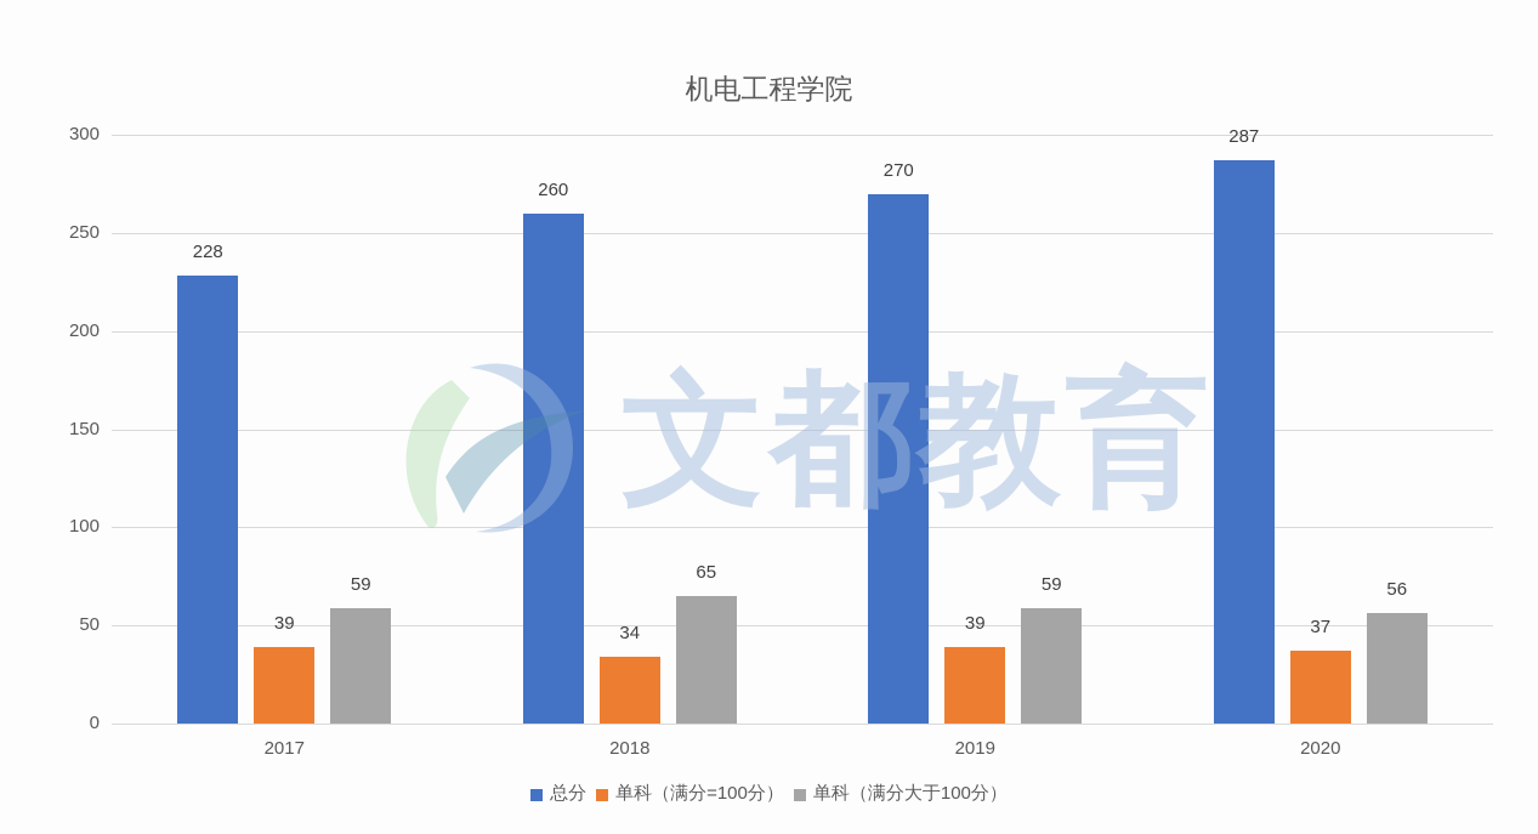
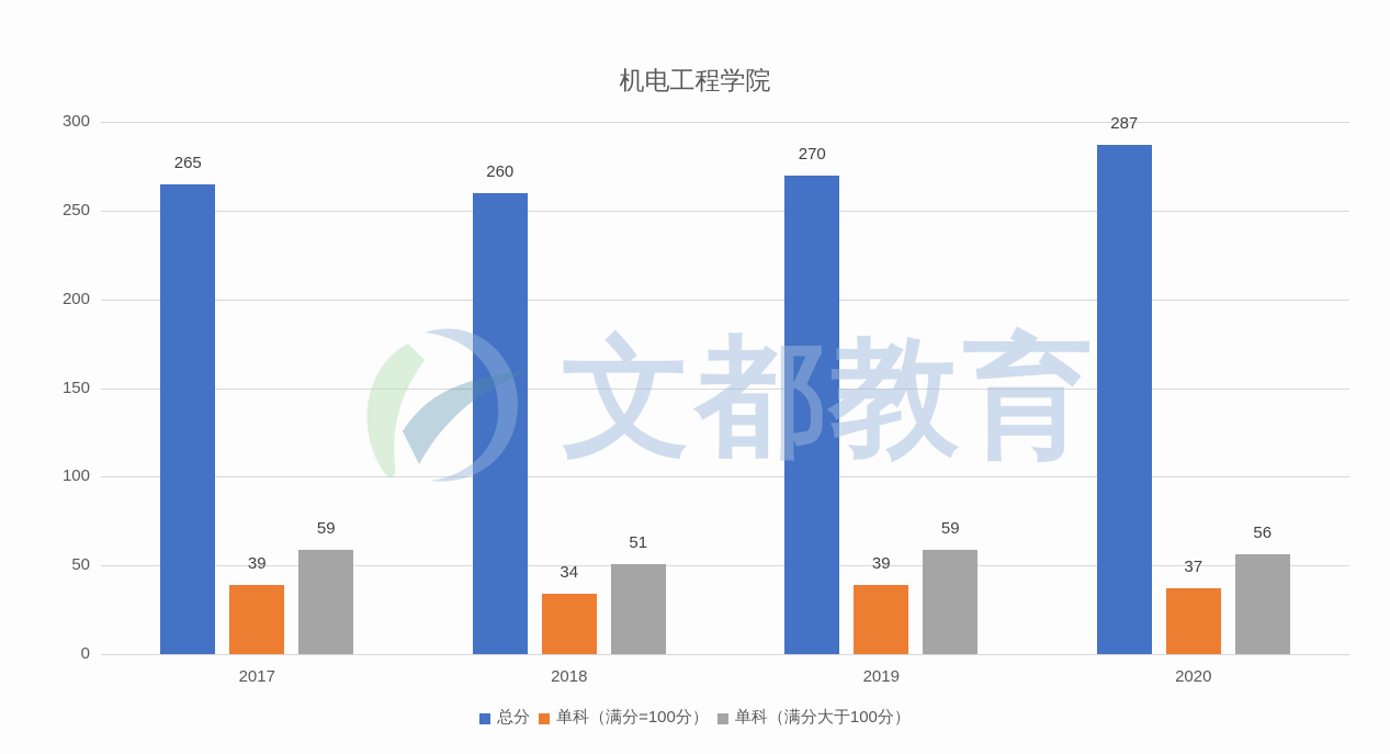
总分/2017: 228 -> 265
单科（满分大于100分）/2018: 65 -> 51
